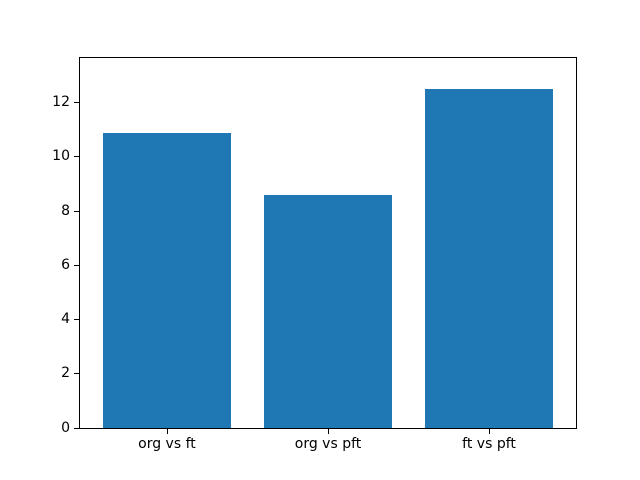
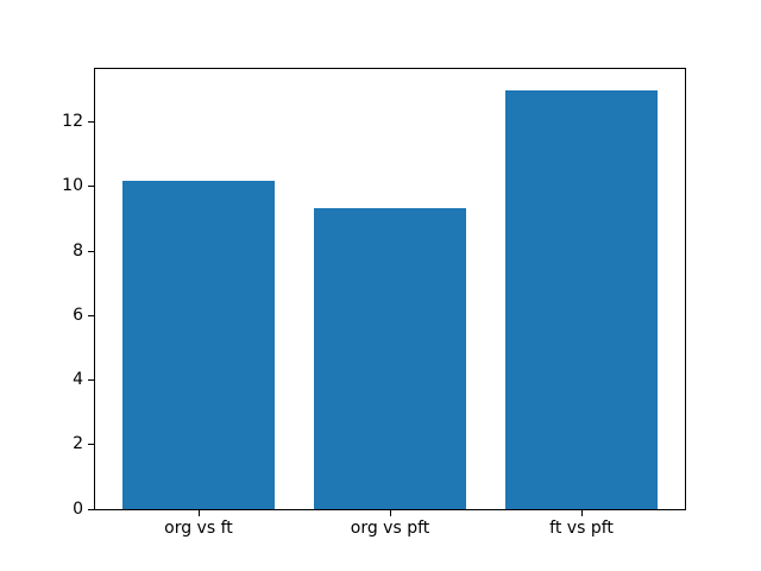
org vs ft: 10.9 -> 10.2
org vs pft: 8.6 -> 9.3
ft vs pft: 12.5 -> 13.0
